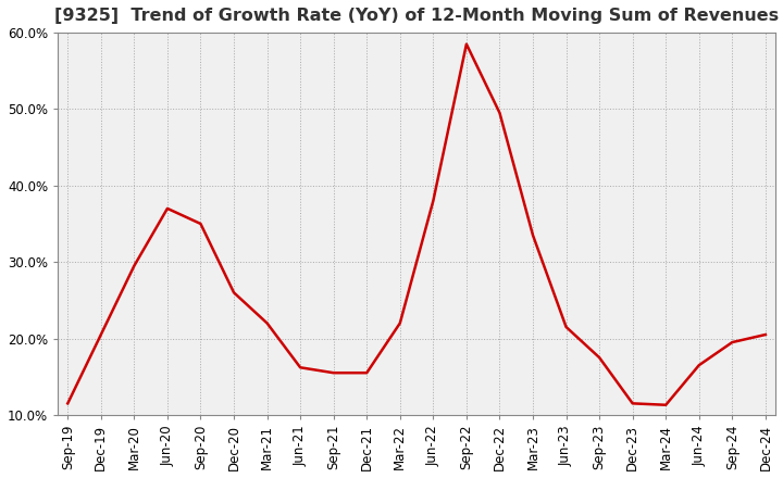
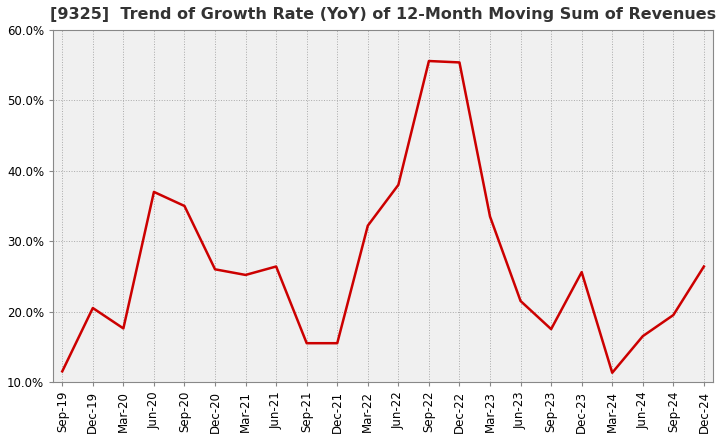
Mar-20: 29.5% -> 17.6%
Mar-21: 22.0% -> 25.2%
Jun-21: 16.2% -> 26.4%
Mar-22: 22.0% -> 32.2%
Sep-22: 58.5% -> 55.6%
Dec-22: 49.5% -> 55.4%
Dec-23: 11.5% -> 25.6%
Dec-24: 20.5% -> 26.4%
